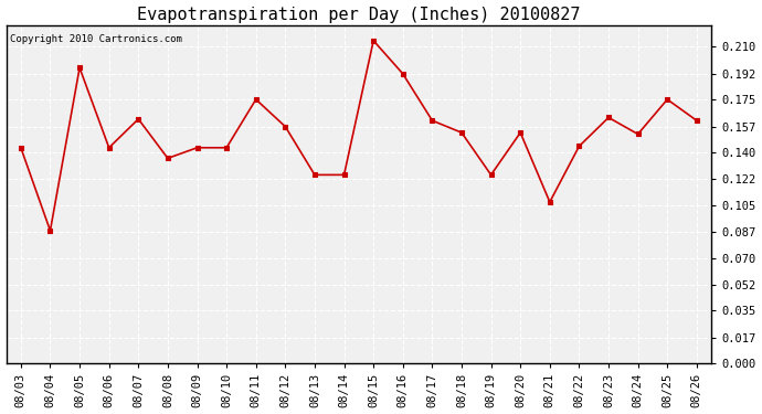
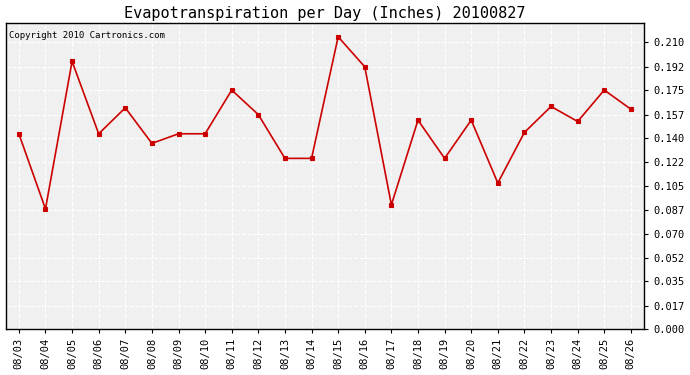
08/17: 0.161 -> 0.091
